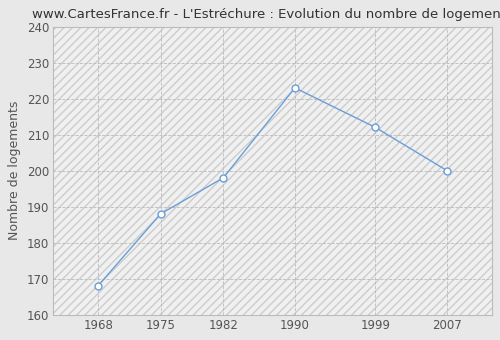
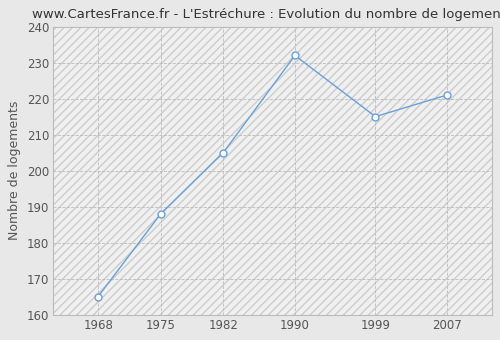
1968: 168 -> 165
1982: 198 -> 205
1990: 223 -> 232
1999: 212 -> 215
2007: 200 -> 221
